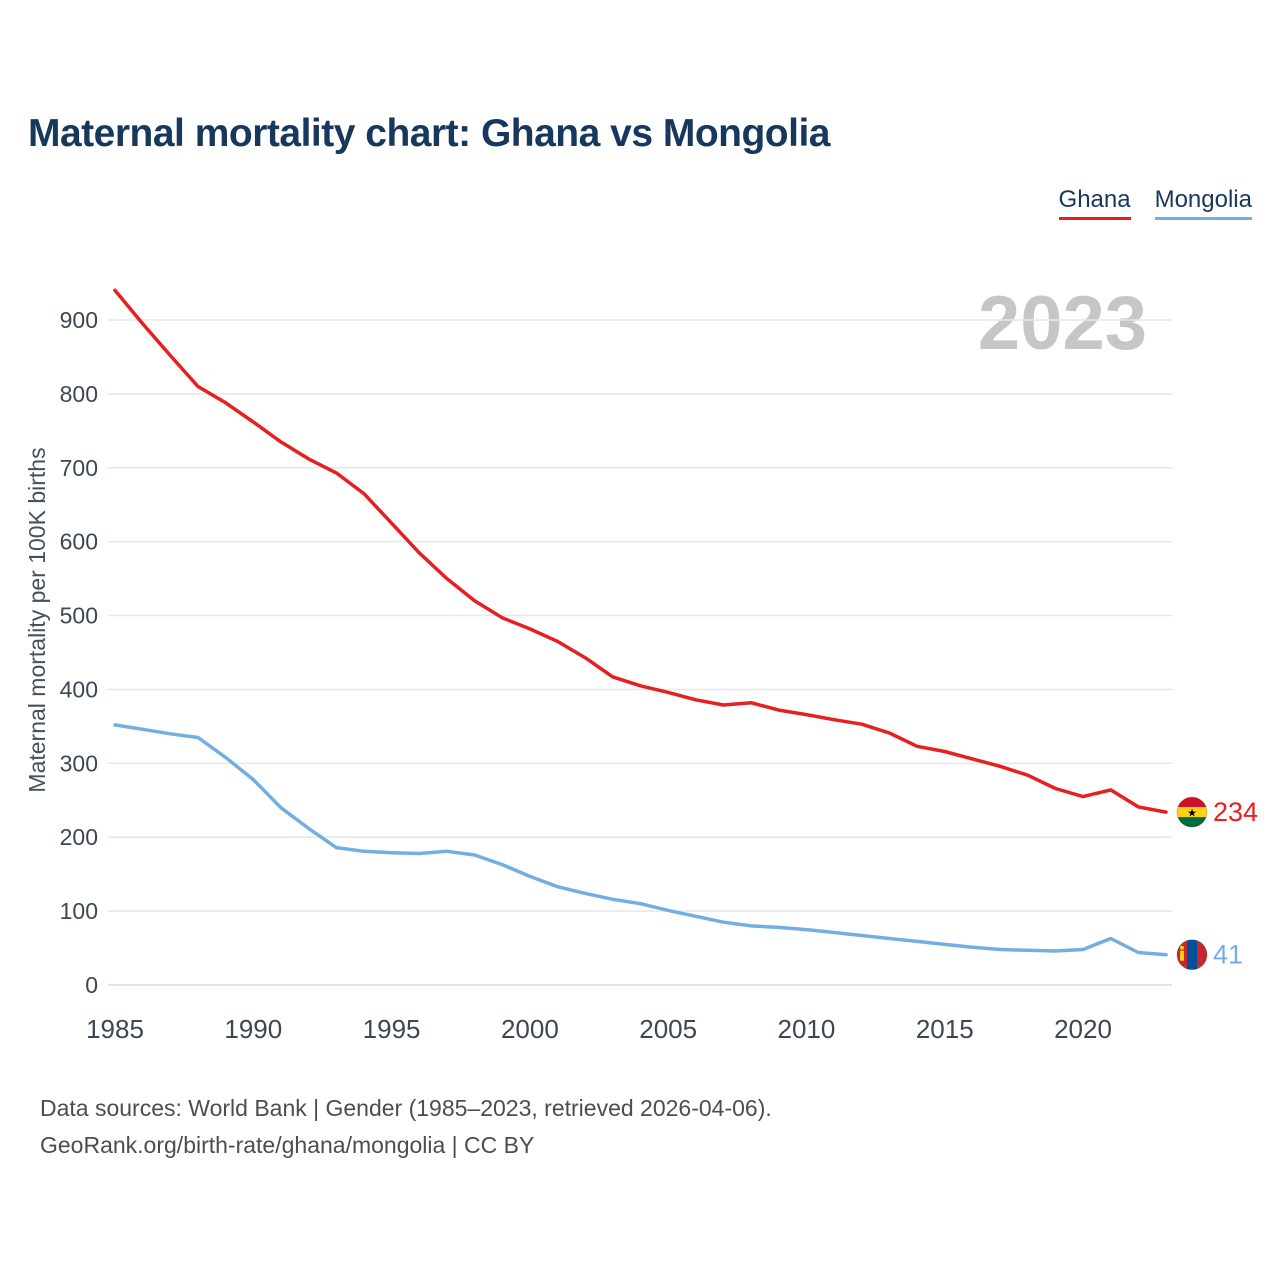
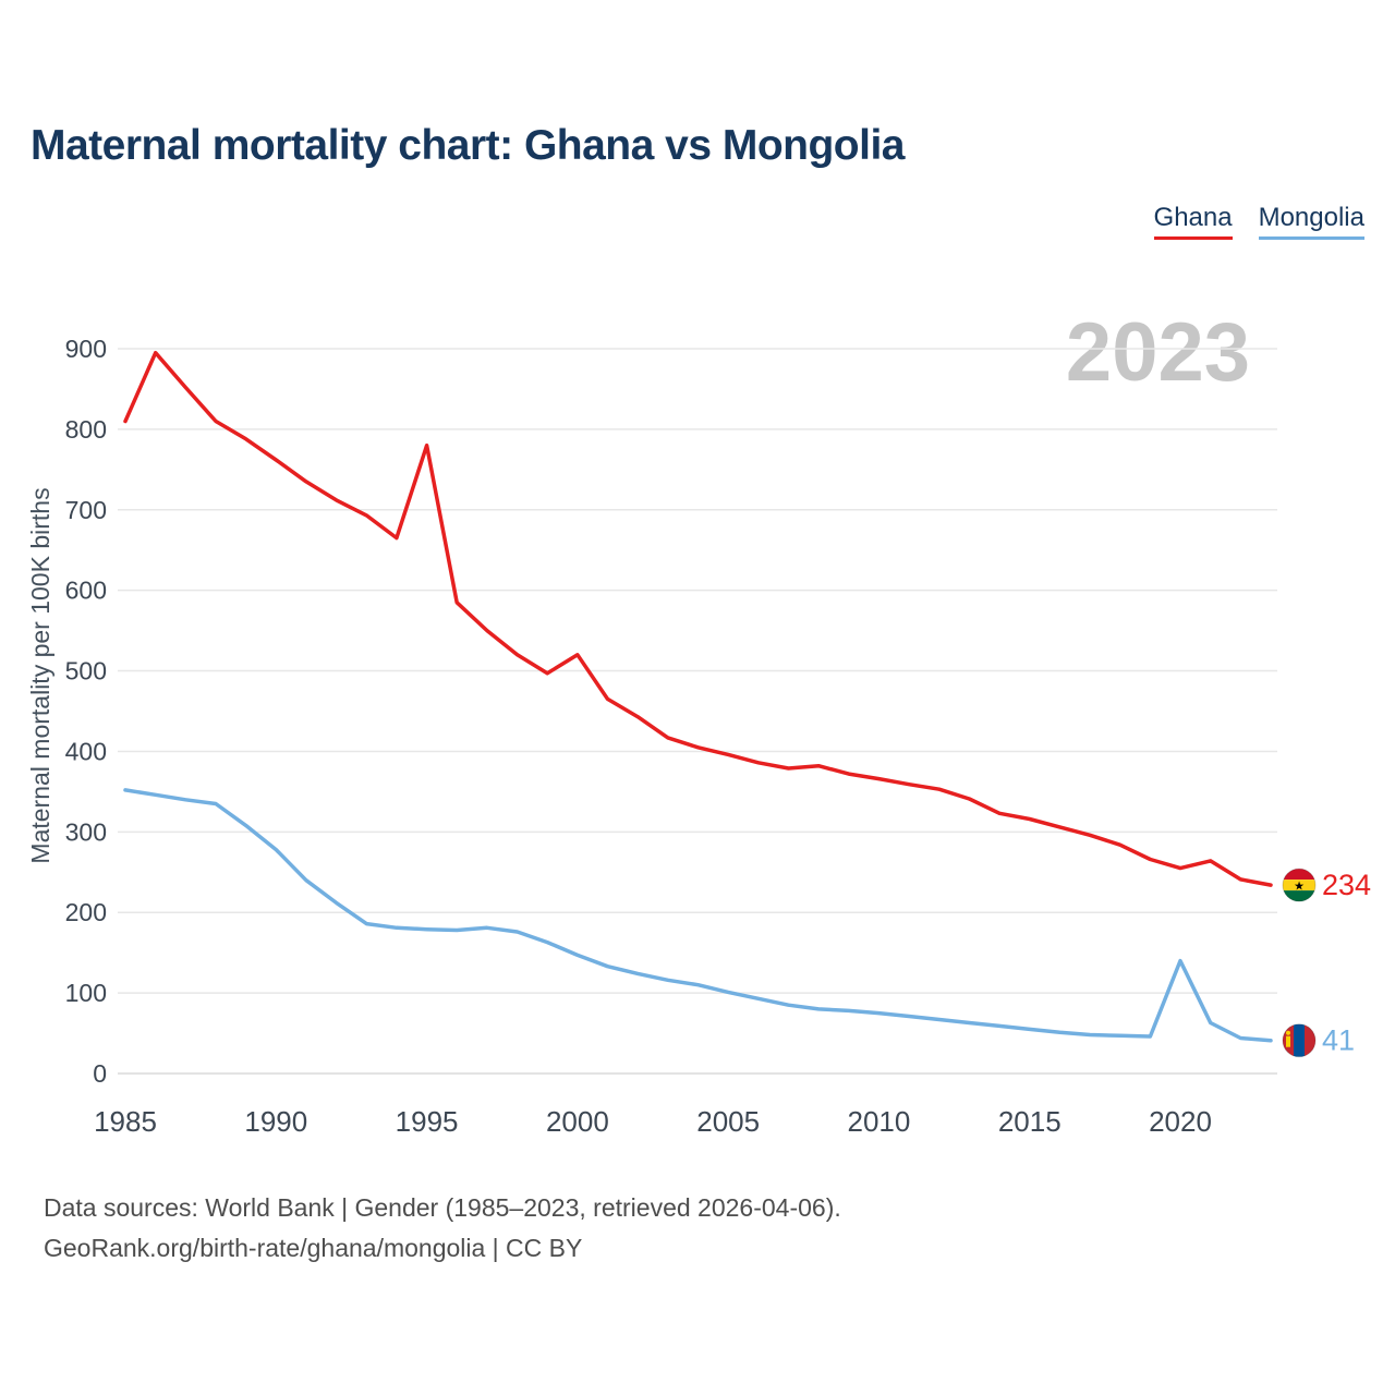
Ghana/1985: 940 -> 810
Ghana/1995: 620 -> 780
Ghana/2000: 480 -> 520
Mongolia/2020: 50 -> 140
